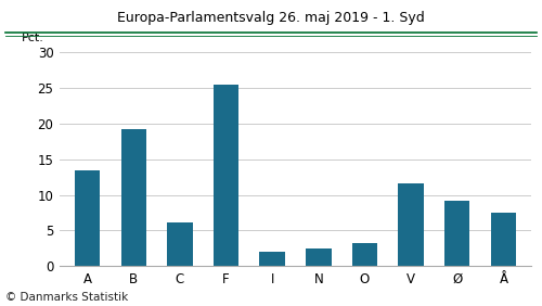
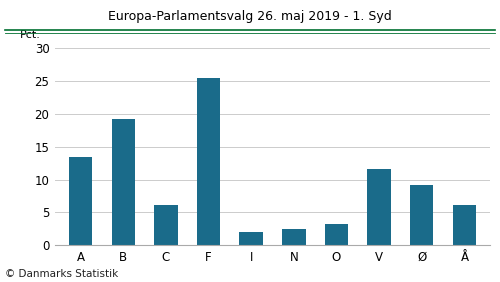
Å: 7.5 -> 6.2
